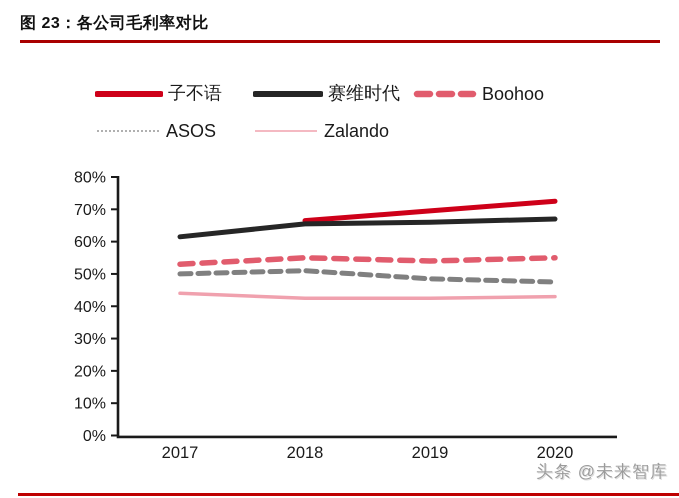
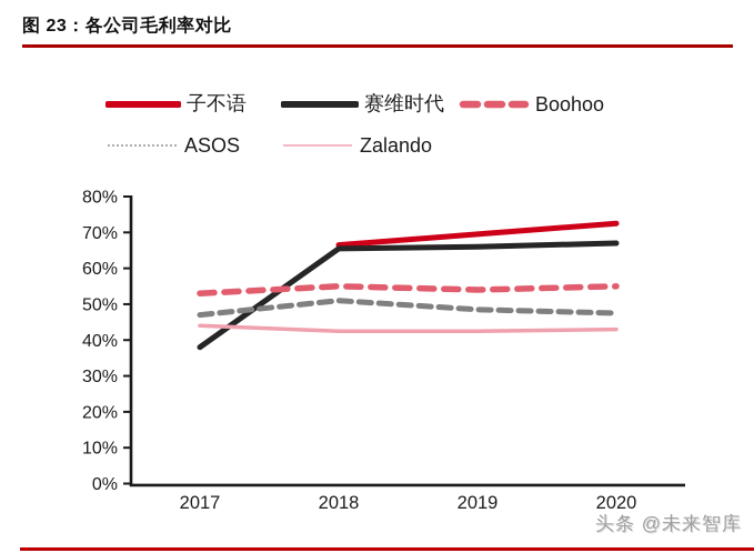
赛维时代/2017: 62% -> 38%
ASOS/2017: 50% -> 47%
